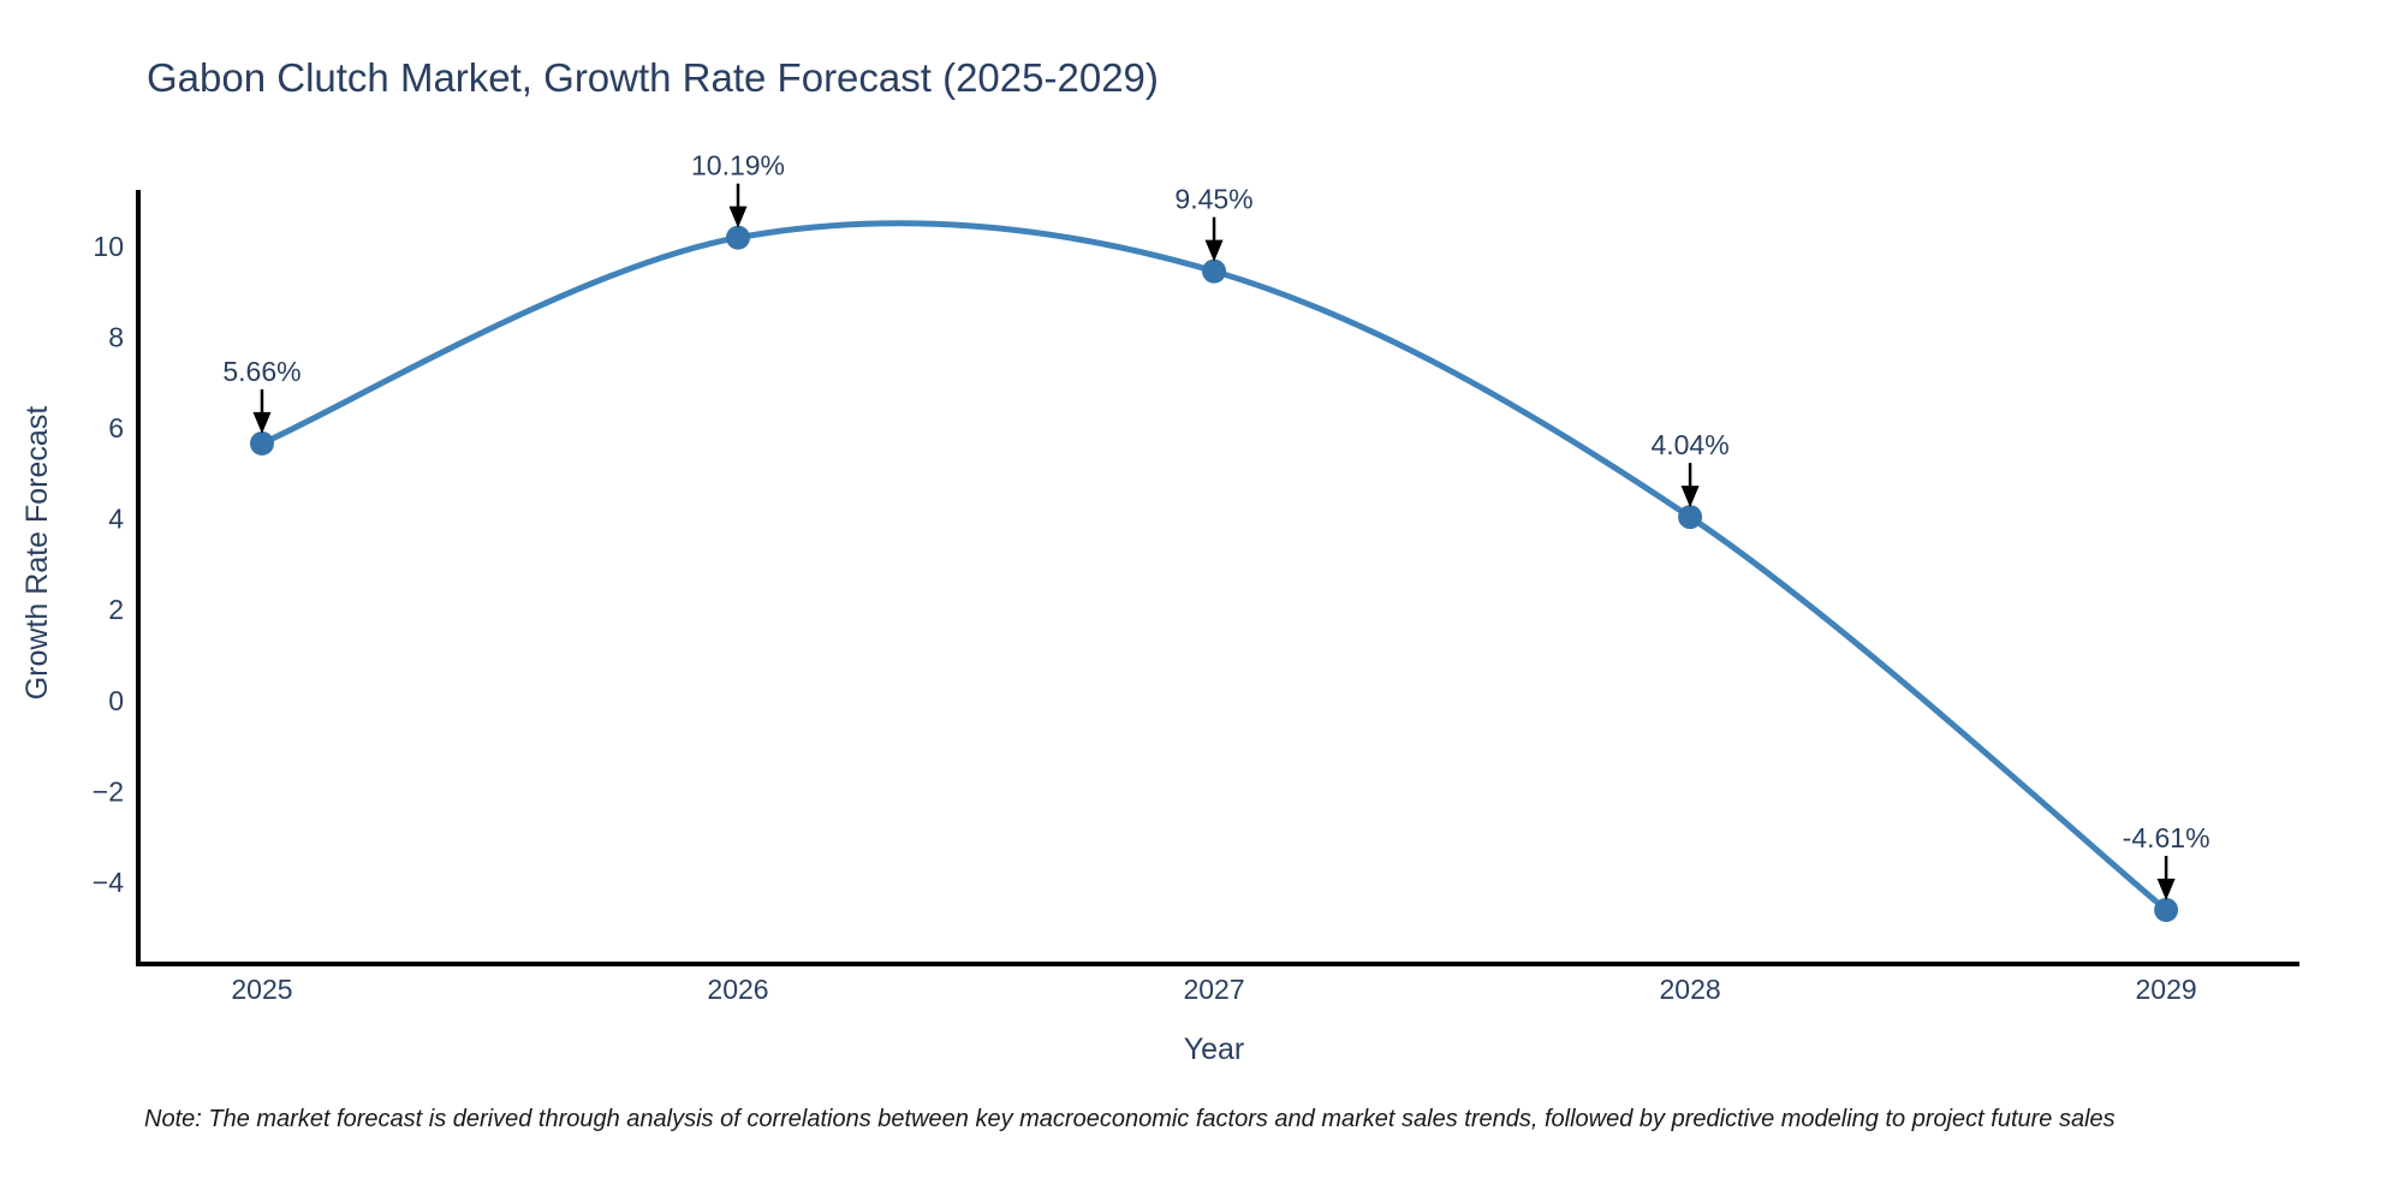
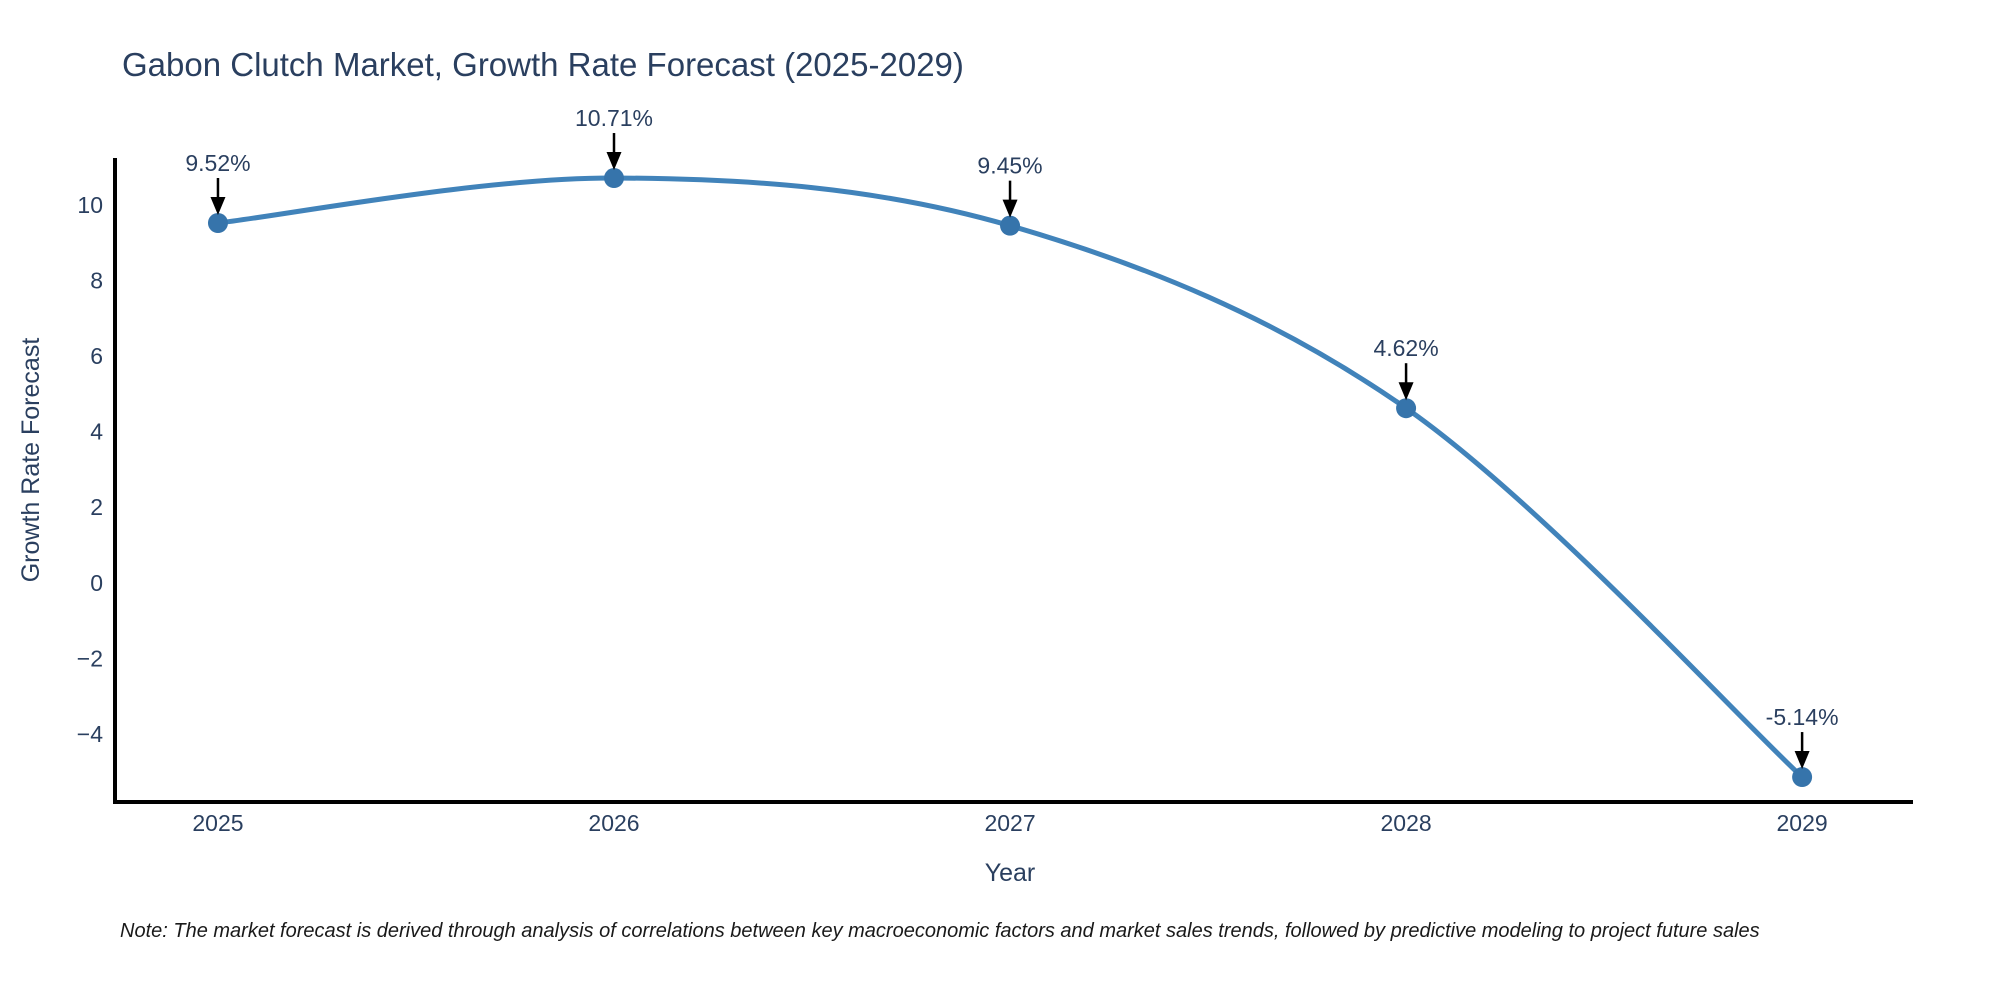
2025: 5.66% -> 9.52%
2026: 10.19% -> 10.71%
2028: 4.04% -> 4.62%
2029: -4.61% -> -5.14%
